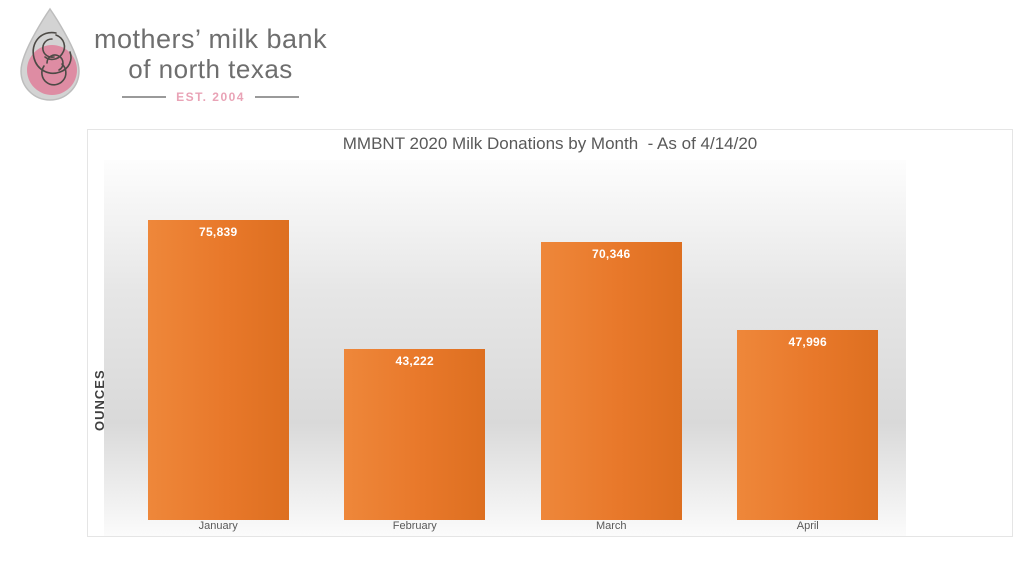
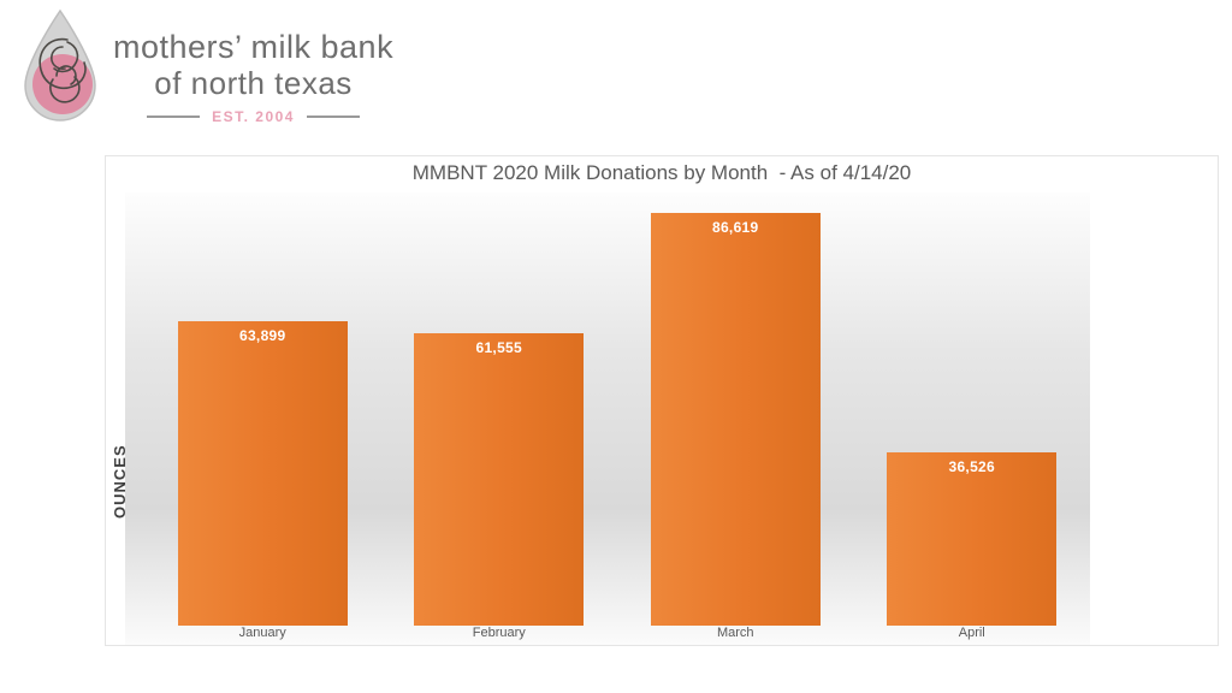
January: 75,839 -> 63,899
February: 43,222 -> 61,555
March: 70,346 -> 86,619
April: 47,996 -> 36,526
